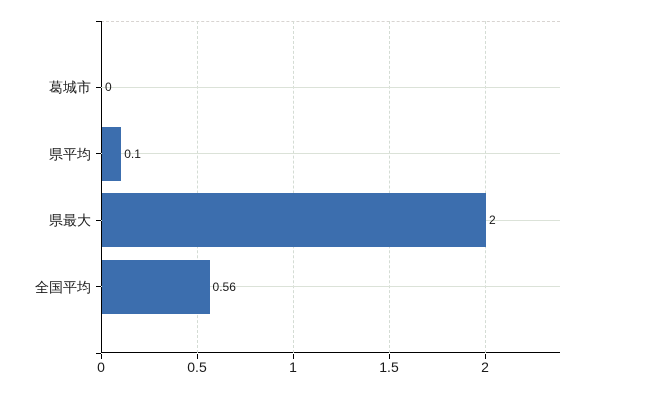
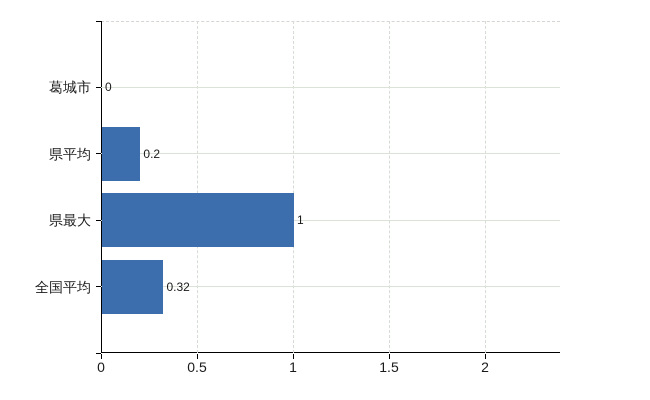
県平均: 0.1 -> 0.2
県最大: 2 -> 1
全国平均: 0.56 -> 0.32
